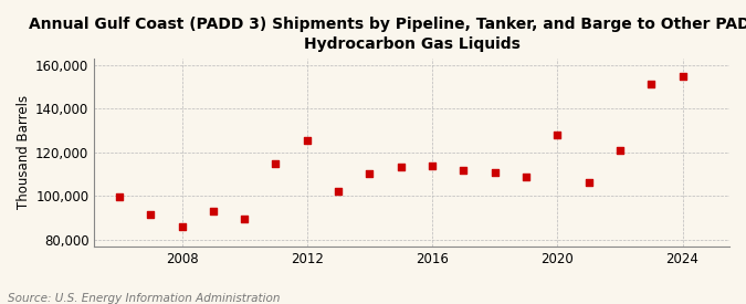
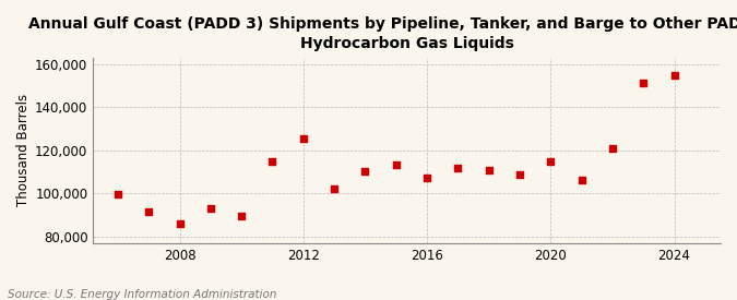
2016: 114,000 -> 108,000
2020: 128,000 -> 115,000
